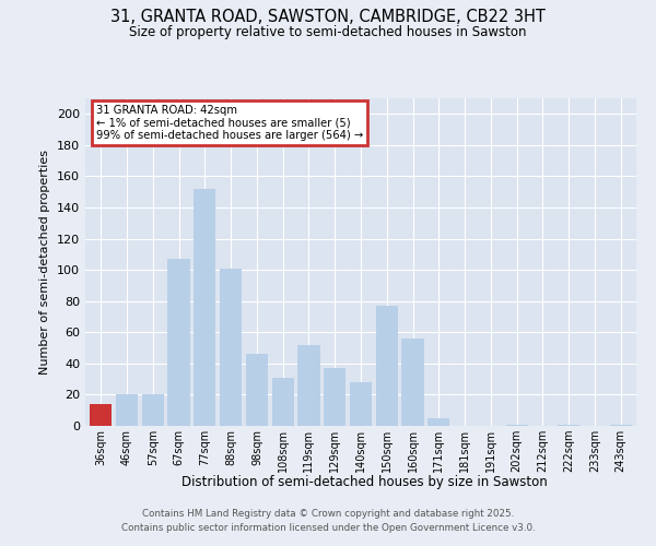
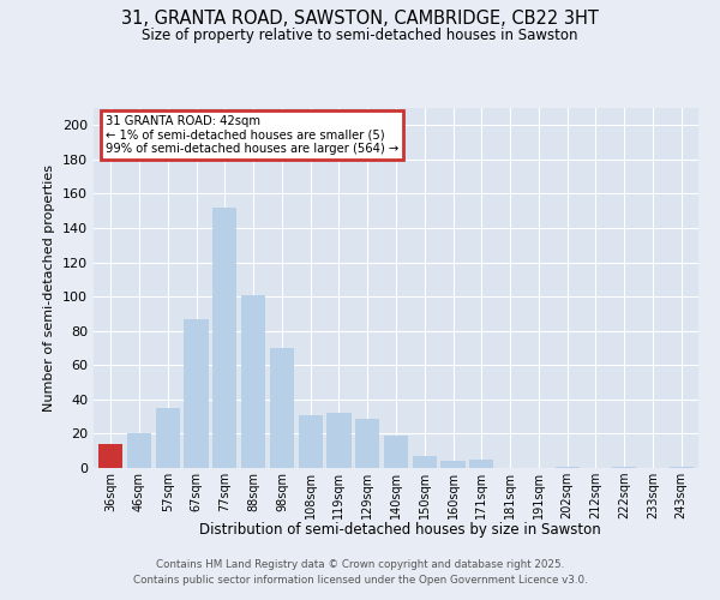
57sqm: 20 -> 35
67sqm: 107 -> 87
98sqm: 46 -> 70
119sqm: 52 -> 32
129sqm: 37 -> 29
140sqm: 28 -> 19
150sqm: 77 -> 7
160sqm: 56 -> 4
